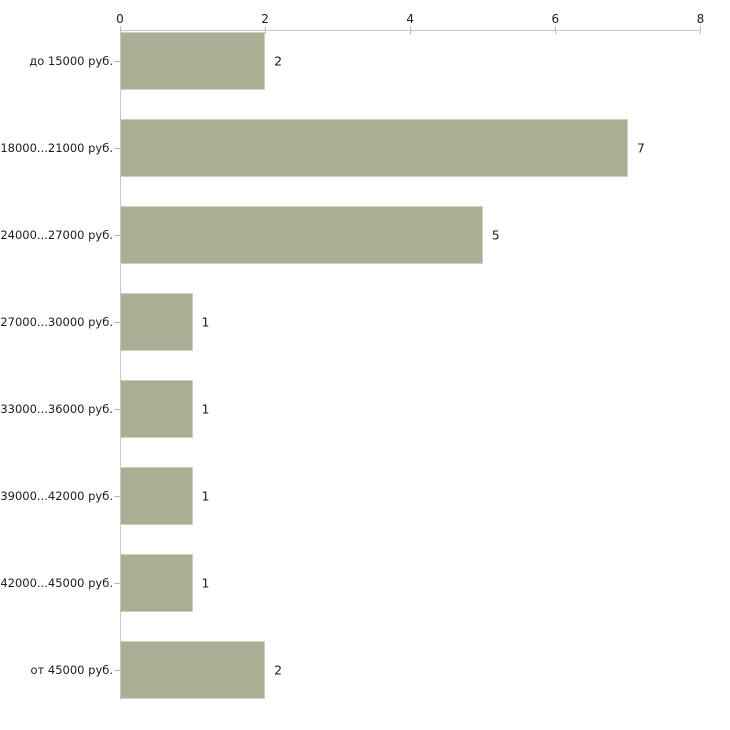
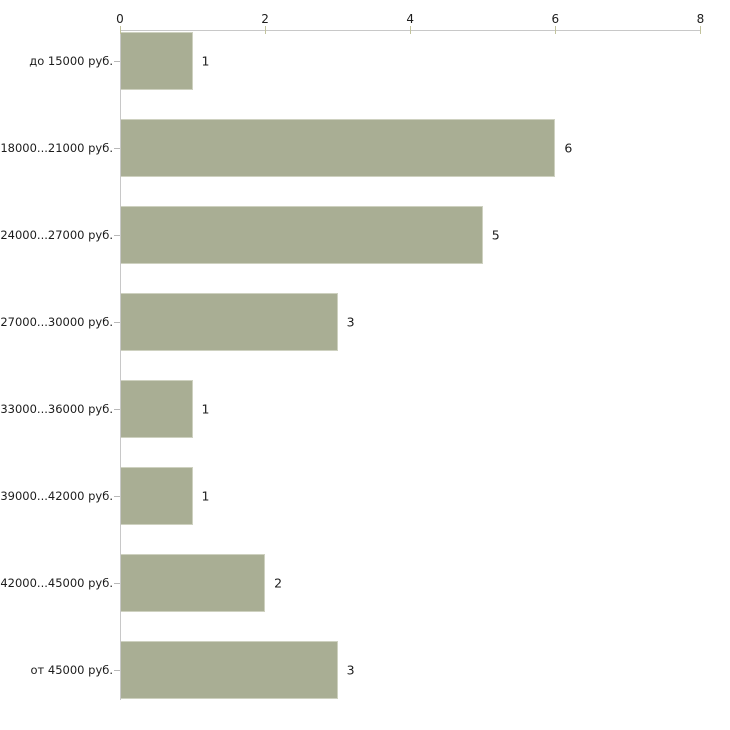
до 15000 руб.: 2 -> 1
18000...21000 руб.: 7 -> 6
27000...30000 руб.: 1 -> 3
42000...45000 руб.: 1 -> 2
от 45000 руб.: 2 -> 3
